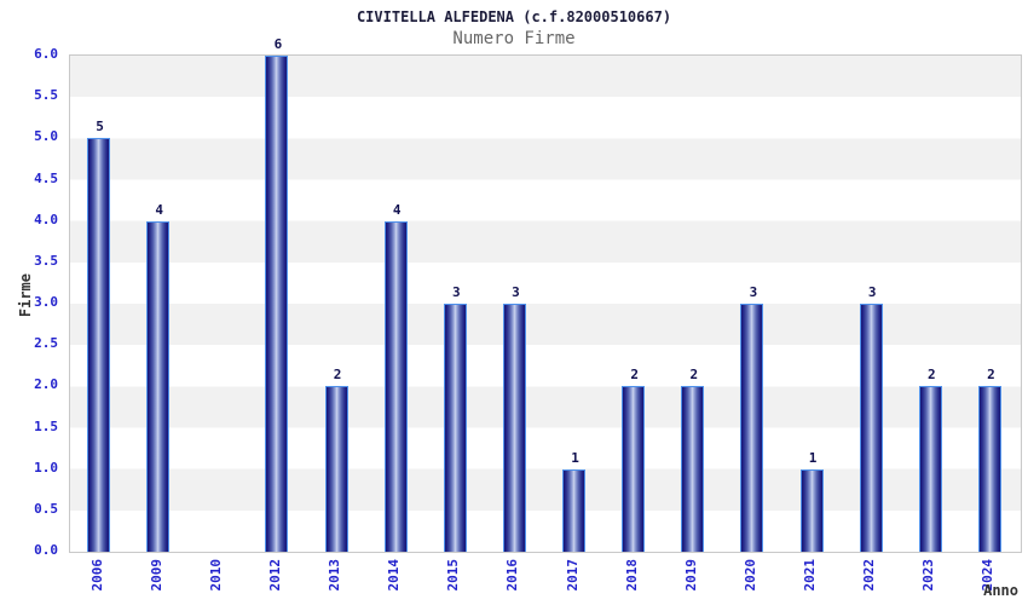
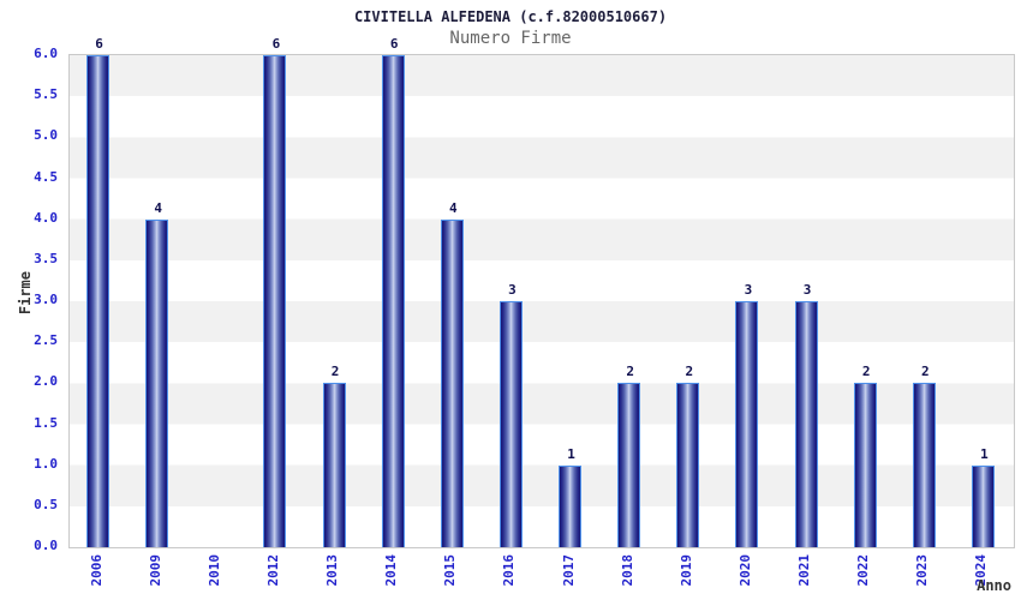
2006: 5 -> 6
2014: 4 -> 6
2015: 3 -> 4
2021: 1 -> 3
2022: 3 -> 2
2024: 2 -> 1
